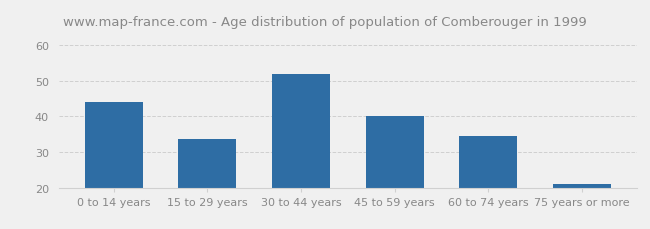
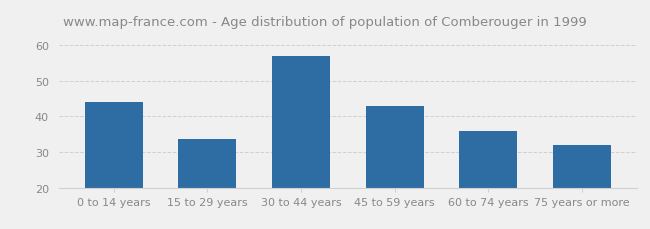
30 to 44 years: 52.0 -> 57.0
45 to 59 years: 40.0 -> 43.0
60 to 74 years: 34.5 -> 36.0
75 years or more: 21.0 -> 32.0
